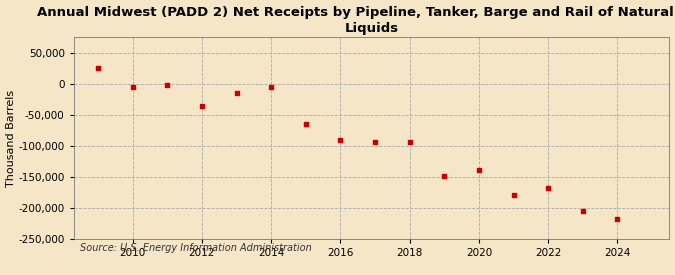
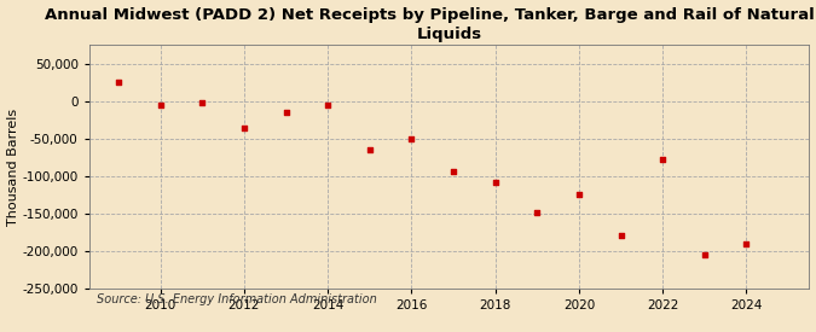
2016: -90,000 -> -50,000
2018: -93,000 -> -108,000
2020: -138,000 -> -124,000
2022: -168,000 -> -78,000
2024: -218,000 -> -190,000
